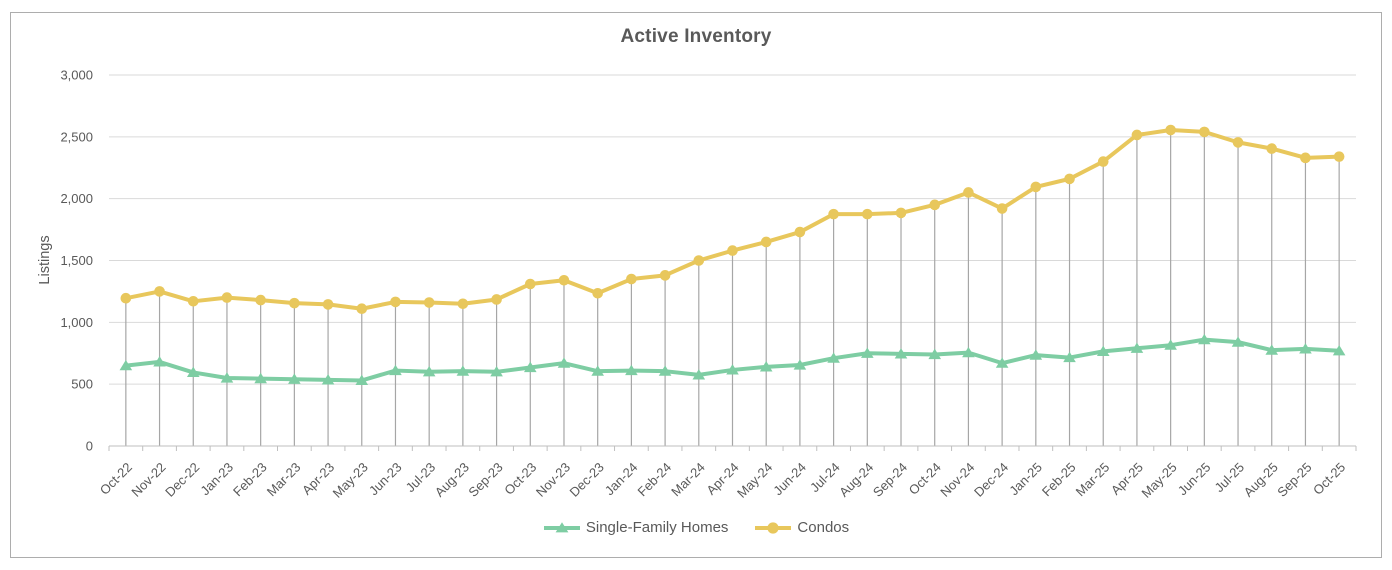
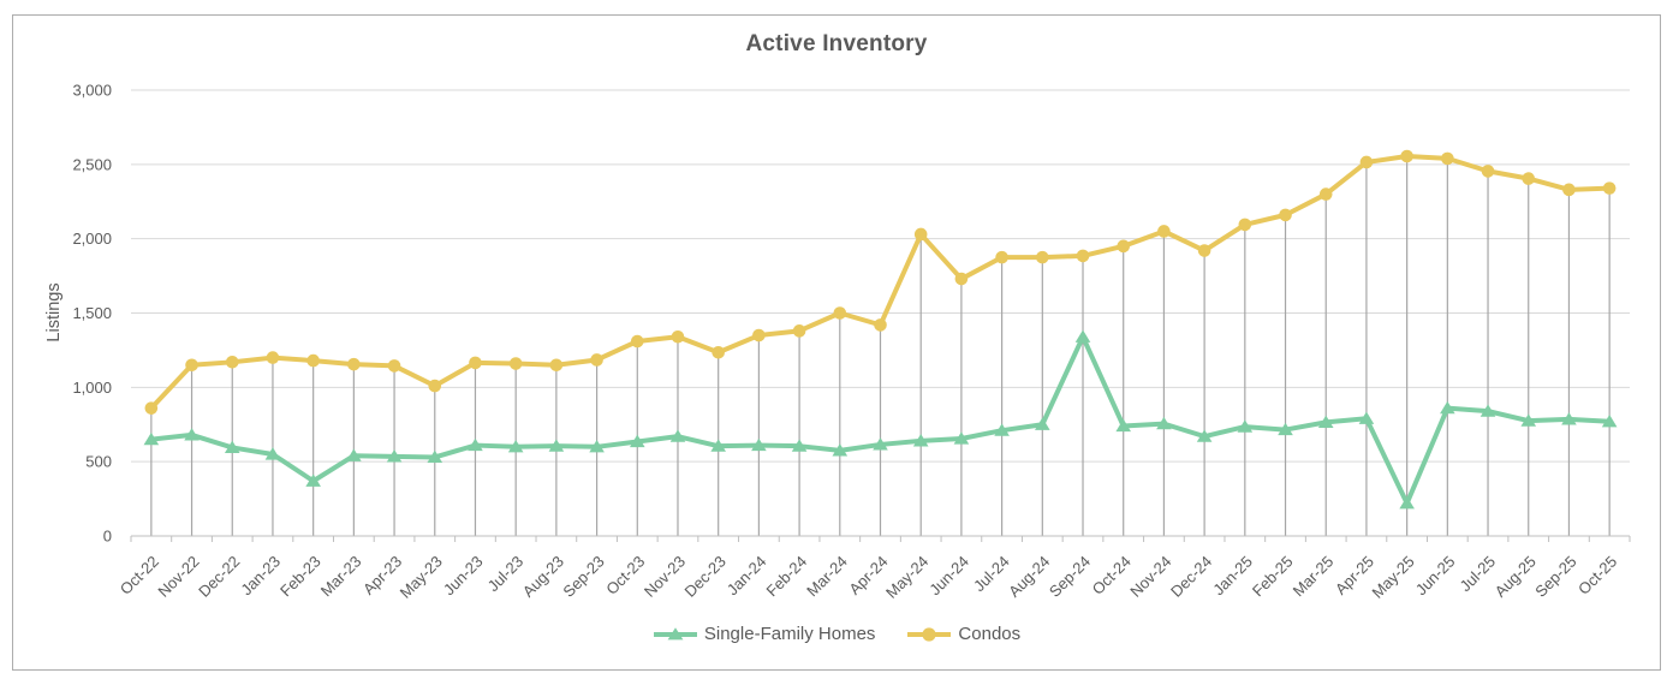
Condos/Oct-22: 1200 -> 860
Condos/Nov-22: 1250 -> 1150
Single-Family Homes/Feb-23: 540 -> 370
Condos/May-23: 1110 -> 1010
Condos/Apr-24: 1580 -> 1420
Condos/May-24: 1650 -> 2030
Single-Family Homes/Sep-24: 740 -> 1340
Single-Family Homes/May-25: 820 -> 220
